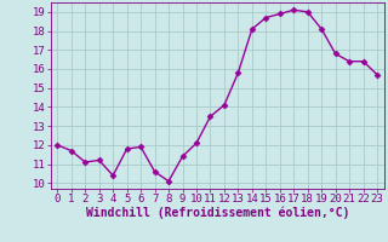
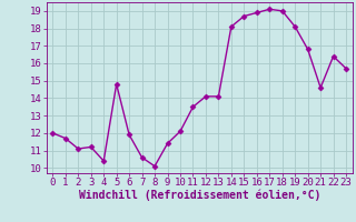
5: 11.8 -> 14.8
13: 15.8 -> 14.1
21: 16.4 -> 14.6
